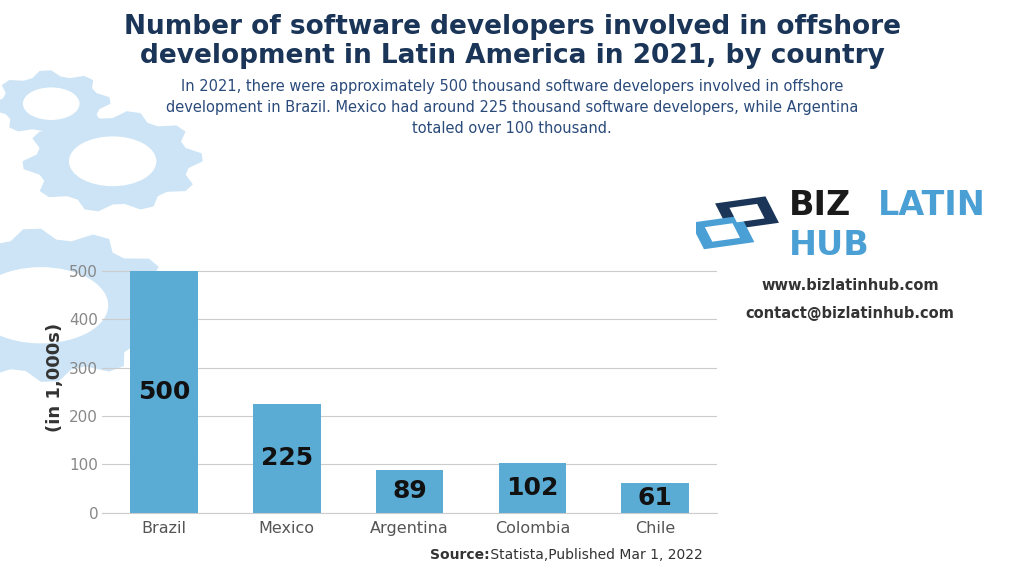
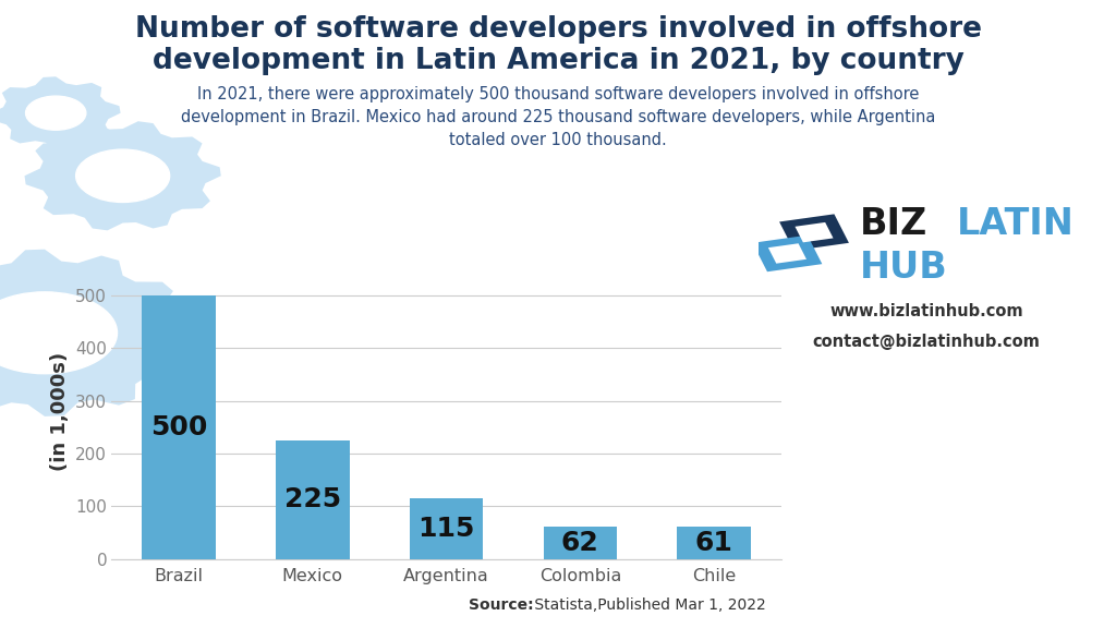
Argentina: 89 -> 115
Colombia: 102 -> 62
